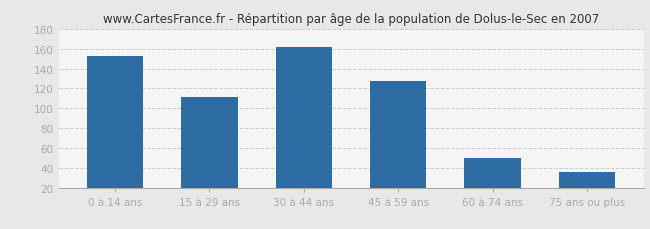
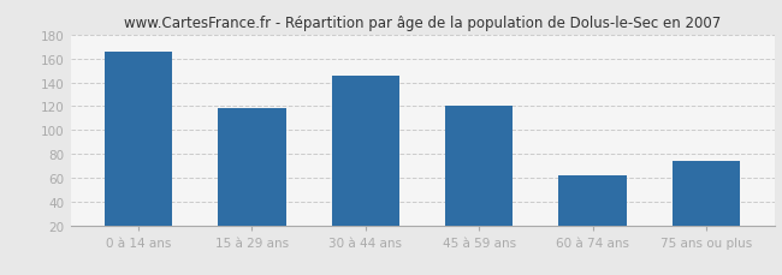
0 à 14 ans: 153 -> 166
15 à 29 ans: 111 -> 118
30 à 44 ans: 162 -> 146
45 à 59 ans: 127 -> 120
60 à 74 ans: 50 -> 62
75 ans ou plus: 36 -> 74
